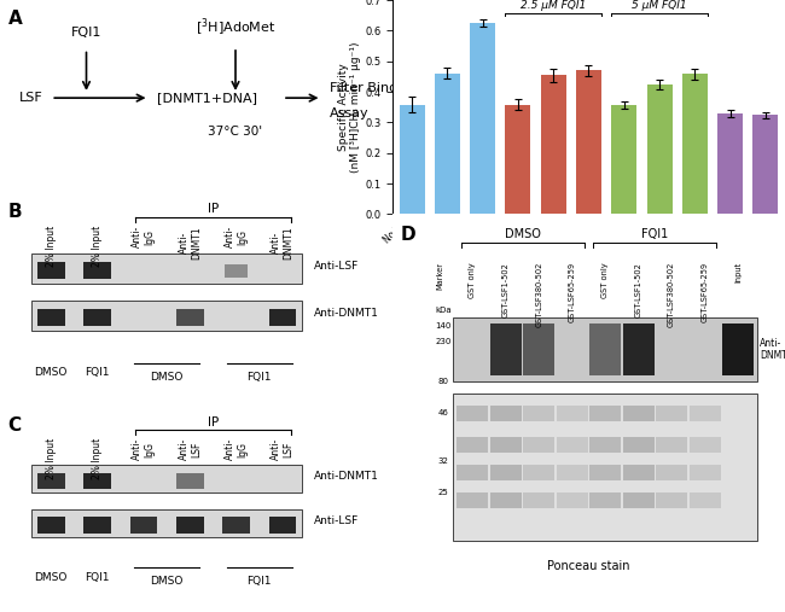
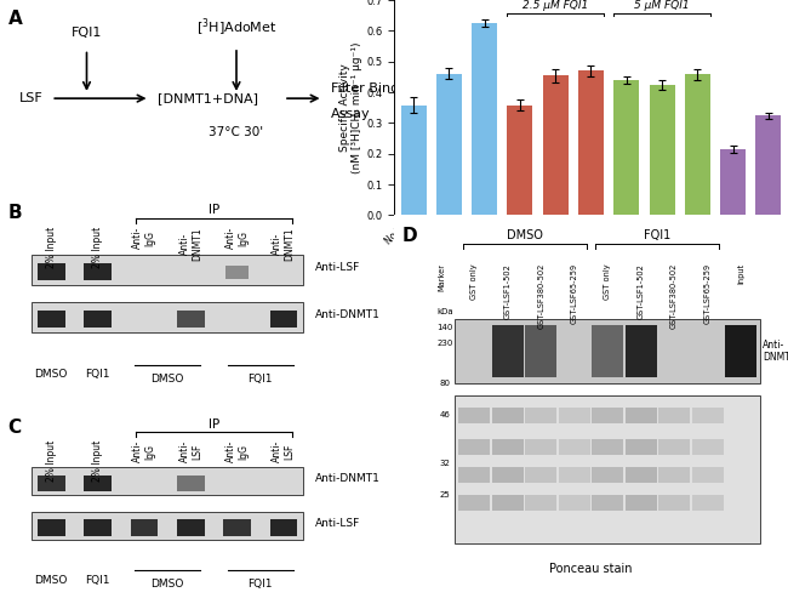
No LSF: 0.356 -> 0.440
MBP + DMSO: 0.330 -> 0.215
